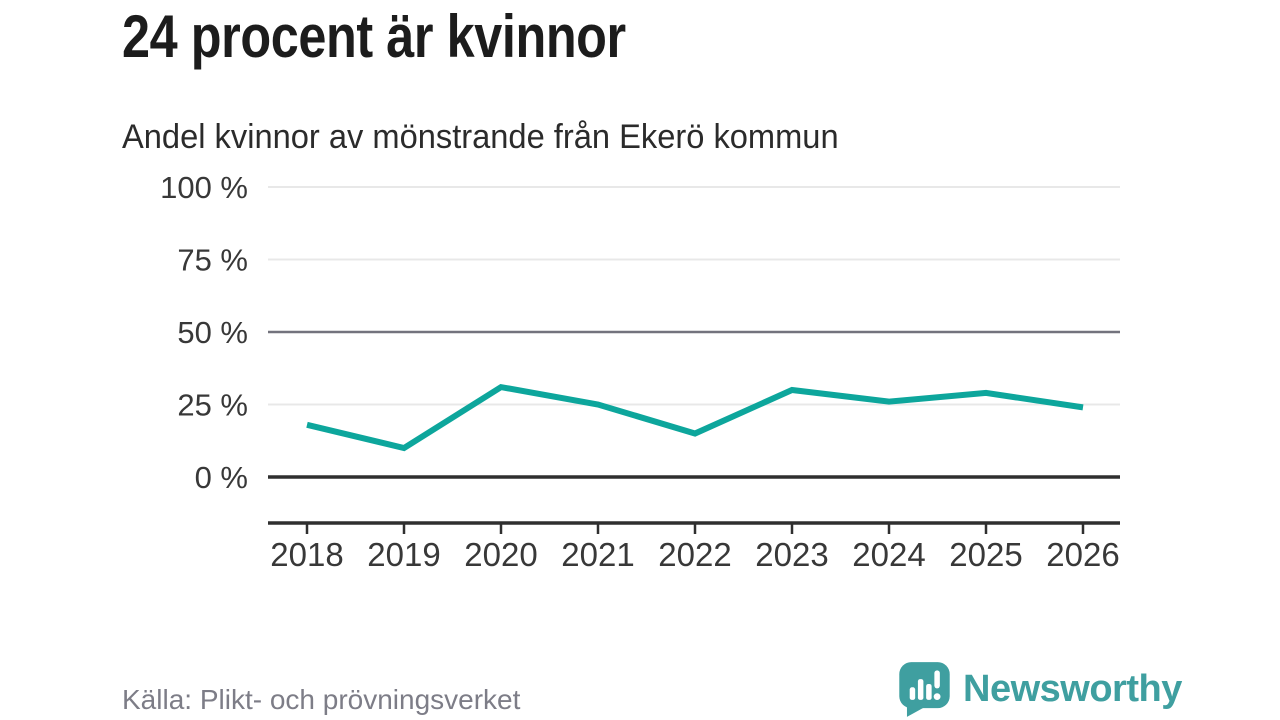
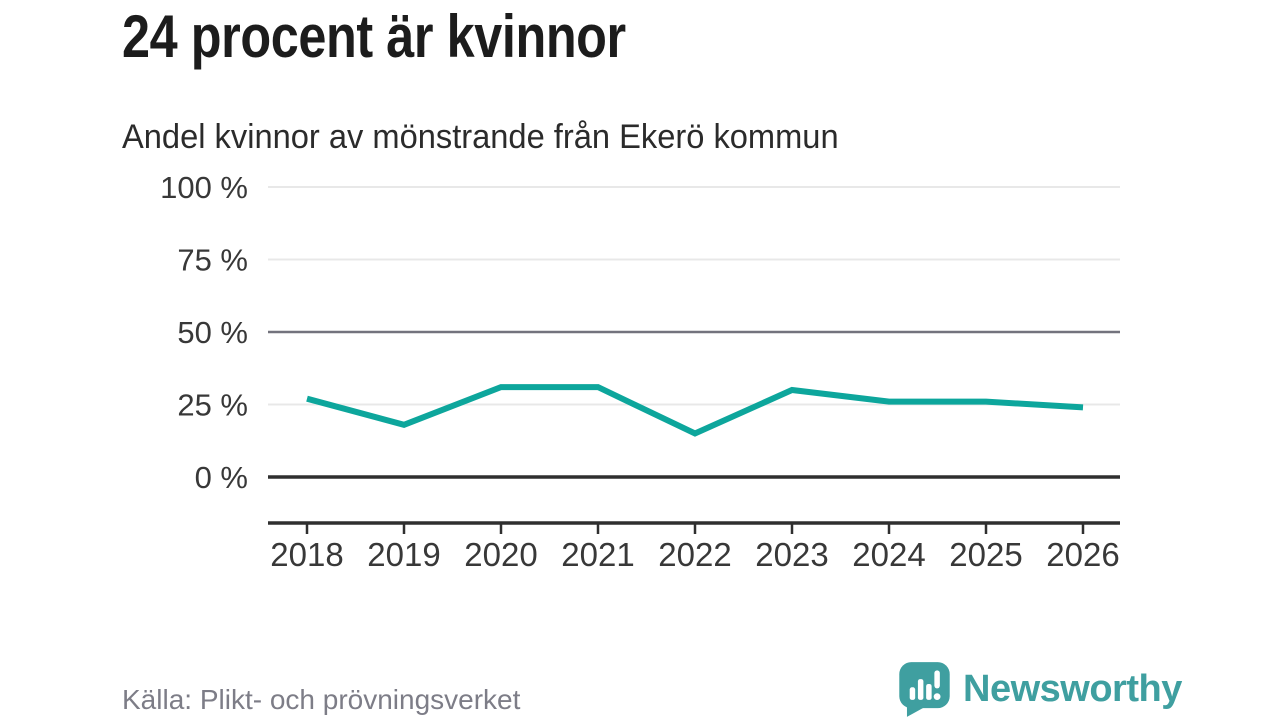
2018: 18% -> 27%
2019: 10% -> 18%
2021: 25% -> 31%
2025: 29% -> 26%
